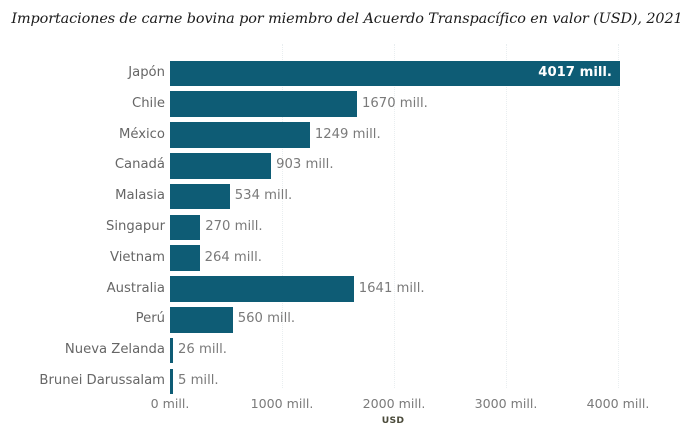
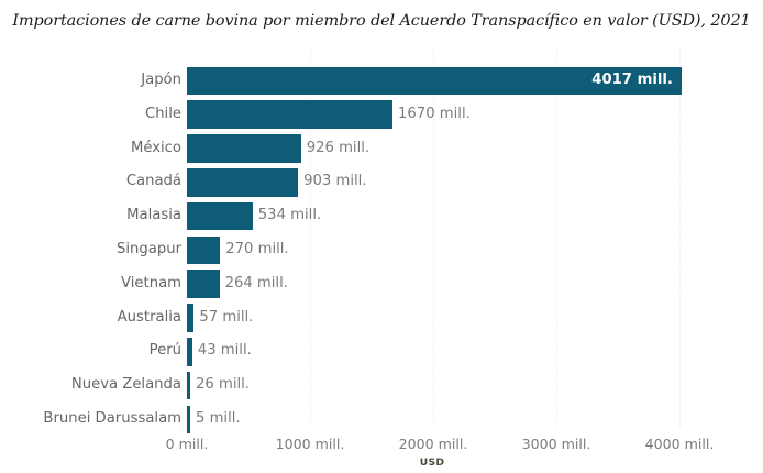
México: 1249 -> 926
Australia: 1641 -> 57
Perú: 560 -> 43
